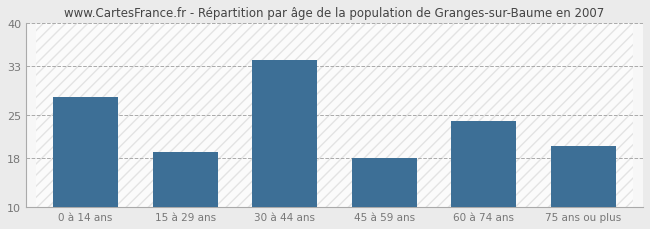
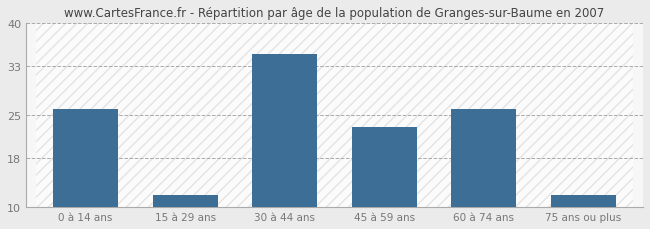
0 à 14 ans: 28 -> 26
15 à 29 ans: 19 -> 12
30 à 44 ans: 34 -> 35
45 à 59 ans: 18 -> 23
60 à 74 ans: 24 -> 26
75 ans ou plus: 20 -> 12
